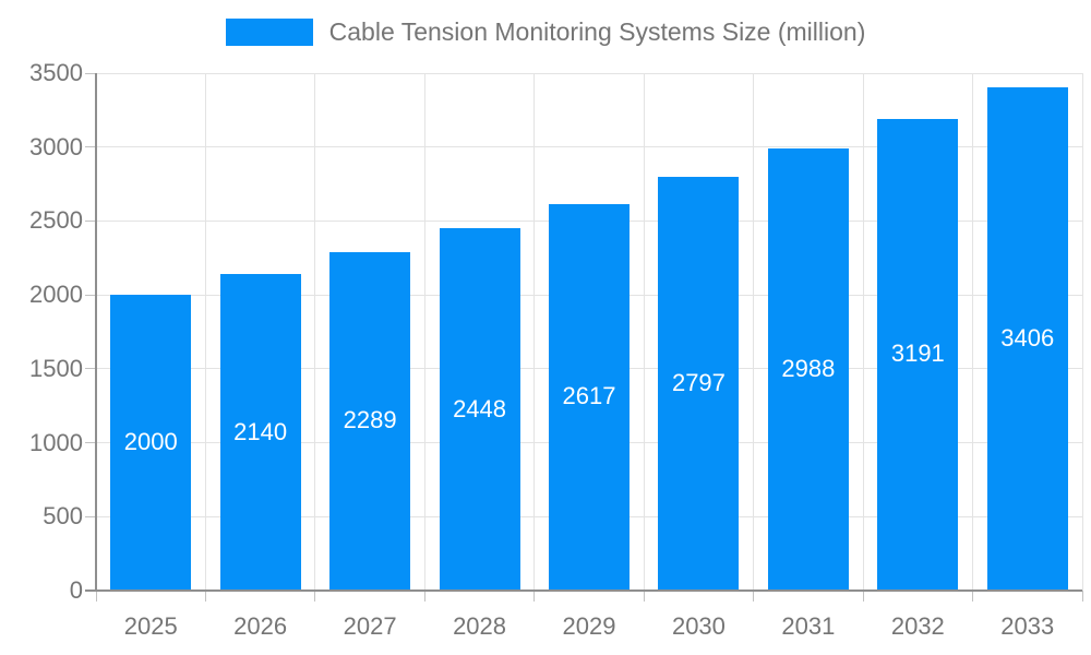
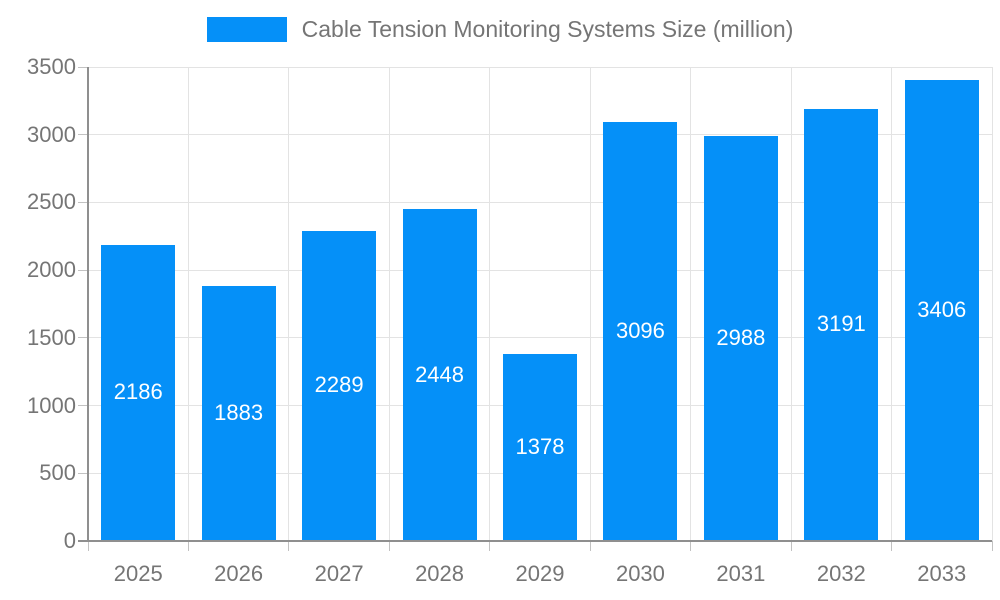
2025: 2000 -> 2186
2026: 2140 -> 1883
2029: 2617 -> 1378
2030: 2797 -> 3096
